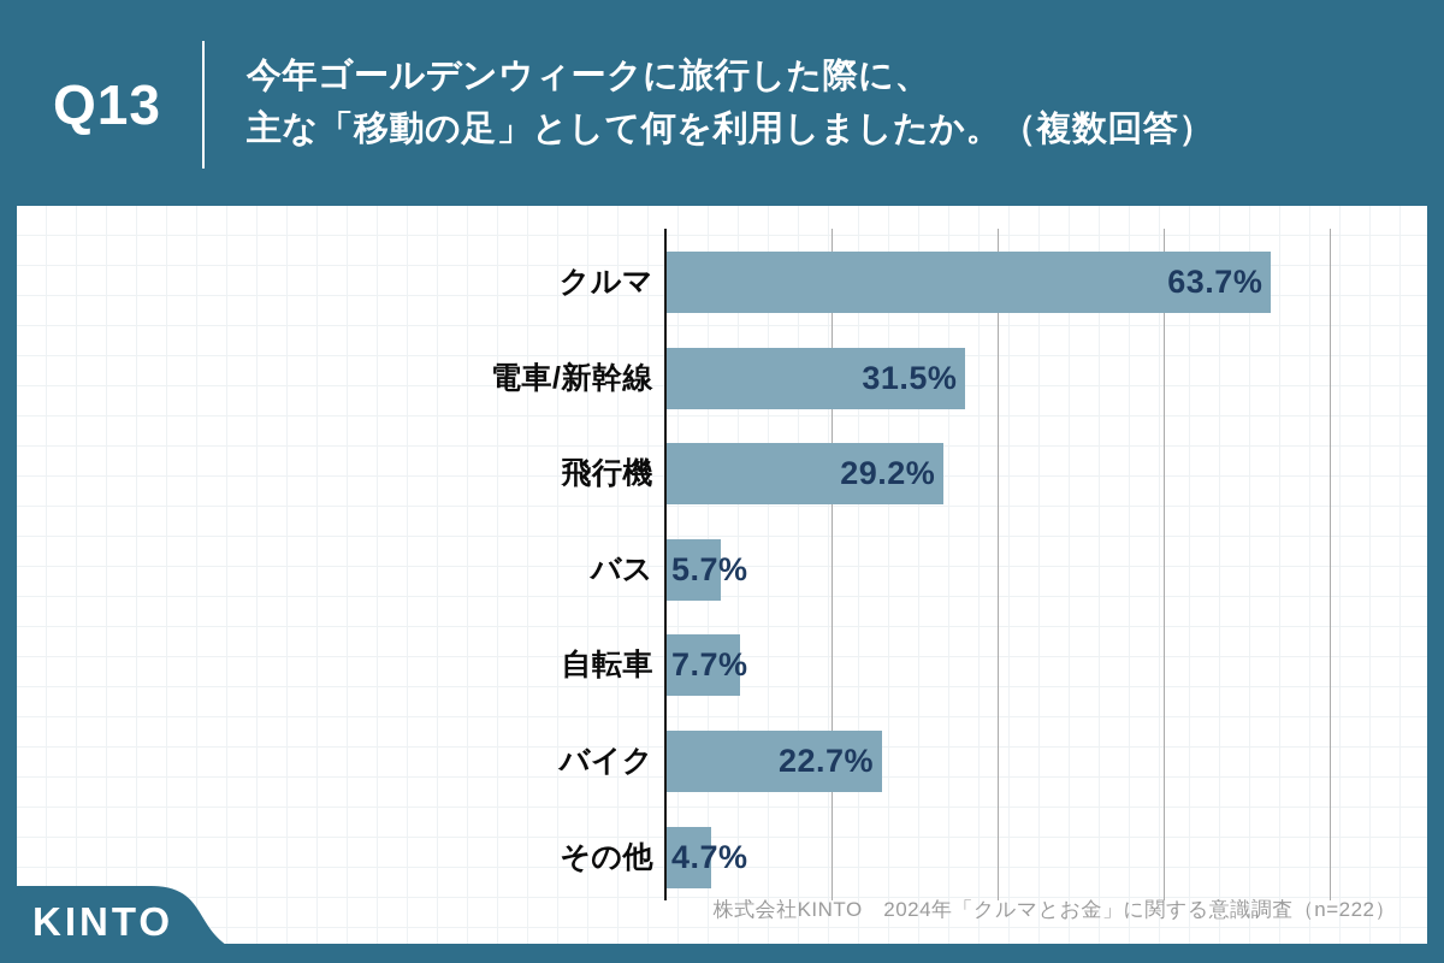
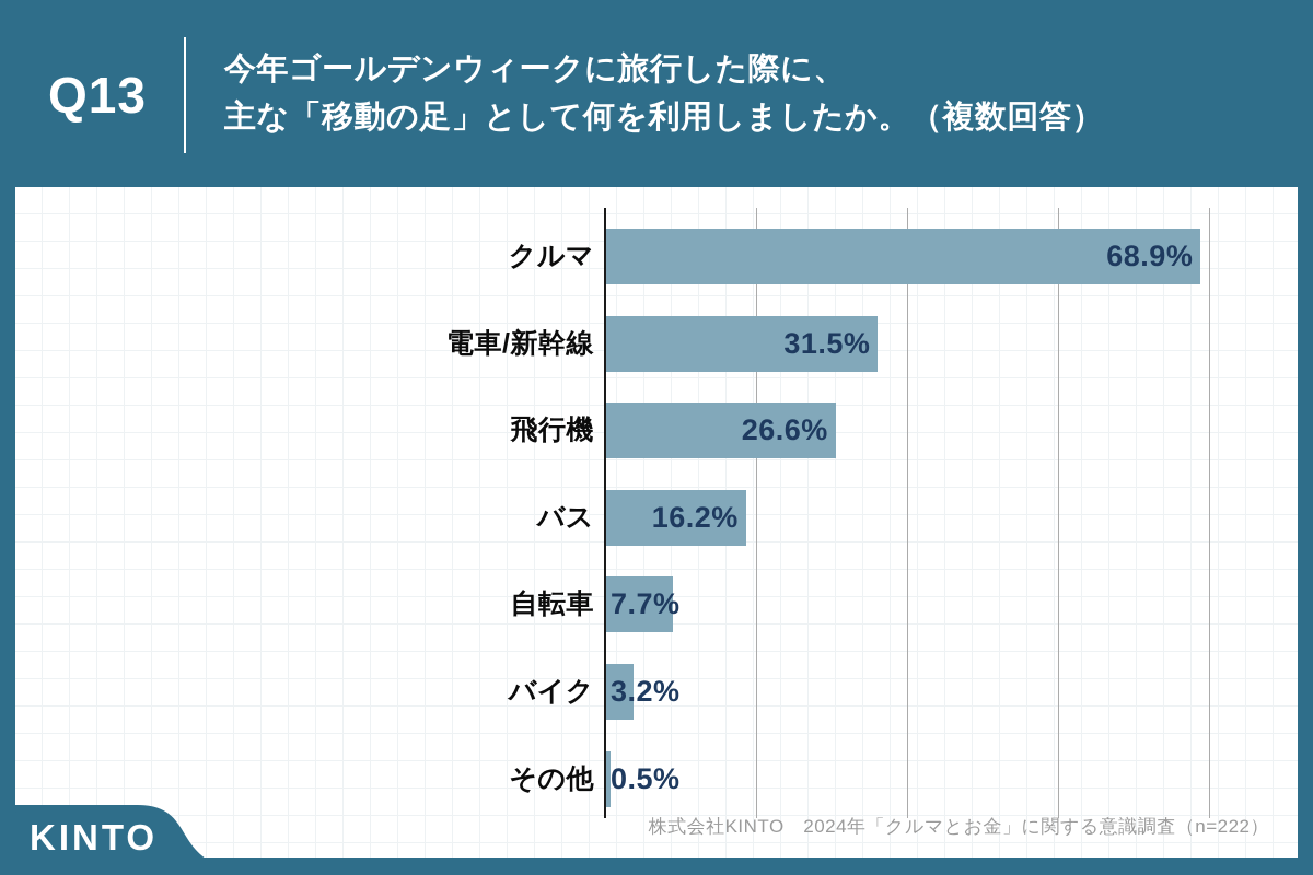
クルマ: 63.7% -> 68.9%
飛行機: 29.2% -> 26.6%
バス: 5.7% -> 16.2%
バイク: 22.7% -> 3.2%
その他: 4.7% -> 0.5%
